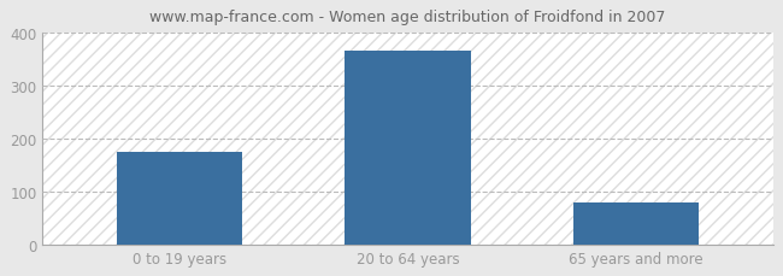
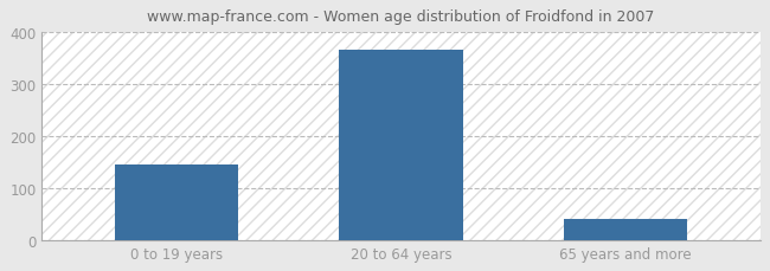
0 to 19 years: 175 -> 145
65 years and more: 80 -> 40
